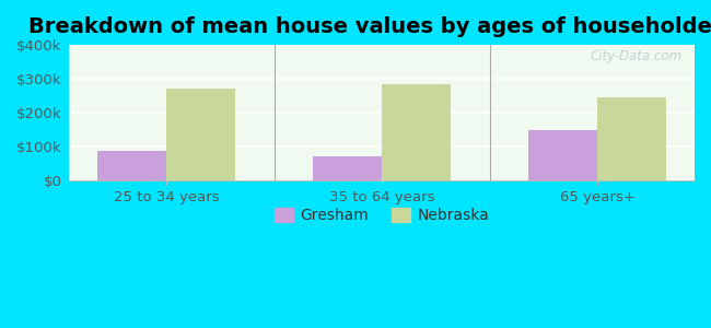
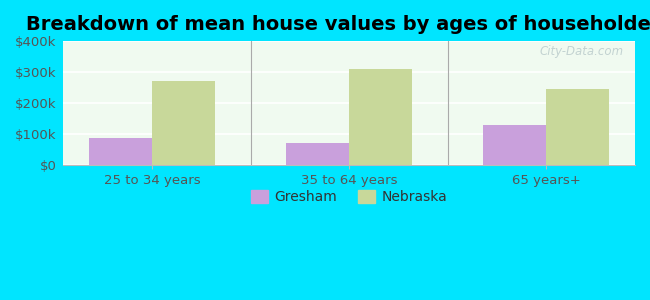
Nebraska/35 to 64 years: $285k -> $310k
Gresham/65 years+: $148k -> $130k
